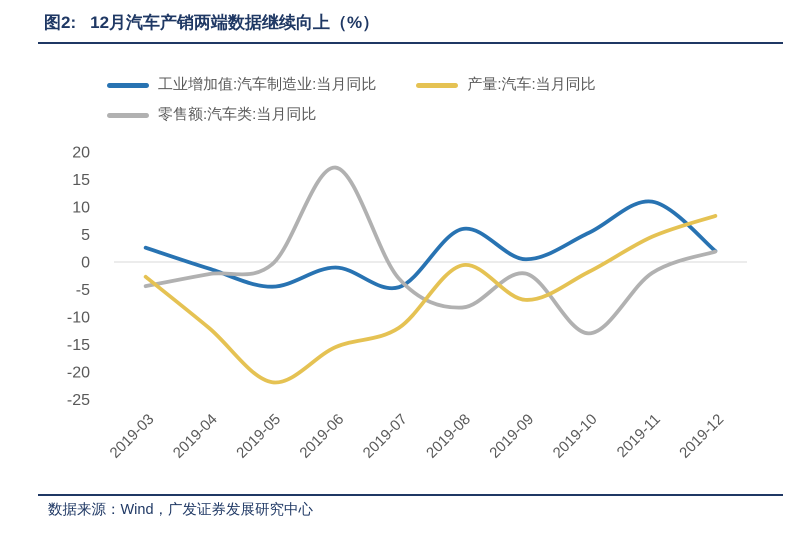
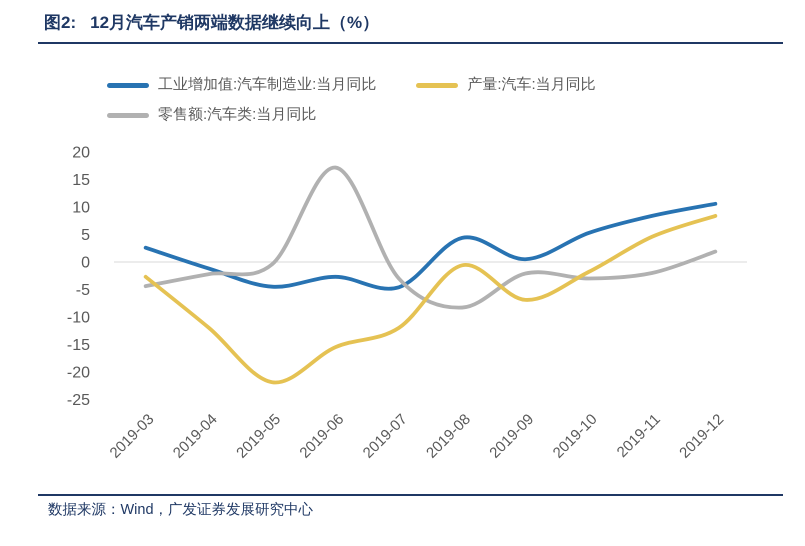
工业增加值:汽车制造业:当月同比/2019-06: -1 -> -3
工业增加值:汽车制造业:当月同比/2019-08: 6 -> 4
零售额:汽车类:当月同比/2019-10: -13 -> -3
工业增加值:汽车制造业:当月同比/2019-11: 11 -> 8
工业增加值:汽车制造业:当月同比/2019-12: 2 -> 11
